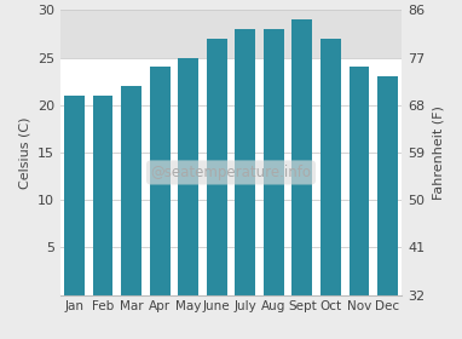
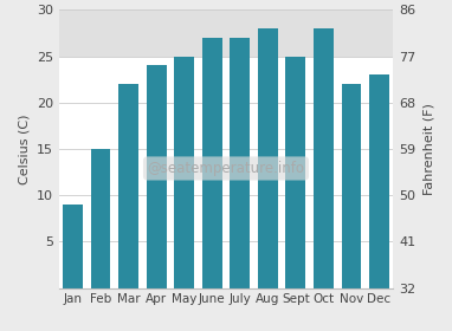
Jan: 21 -> 9
Feb: 21 -> 15
July: 28 -> 27
Sept: 29 -> 25
Oct: 27 -> 28
Nov: 24 -> 22
